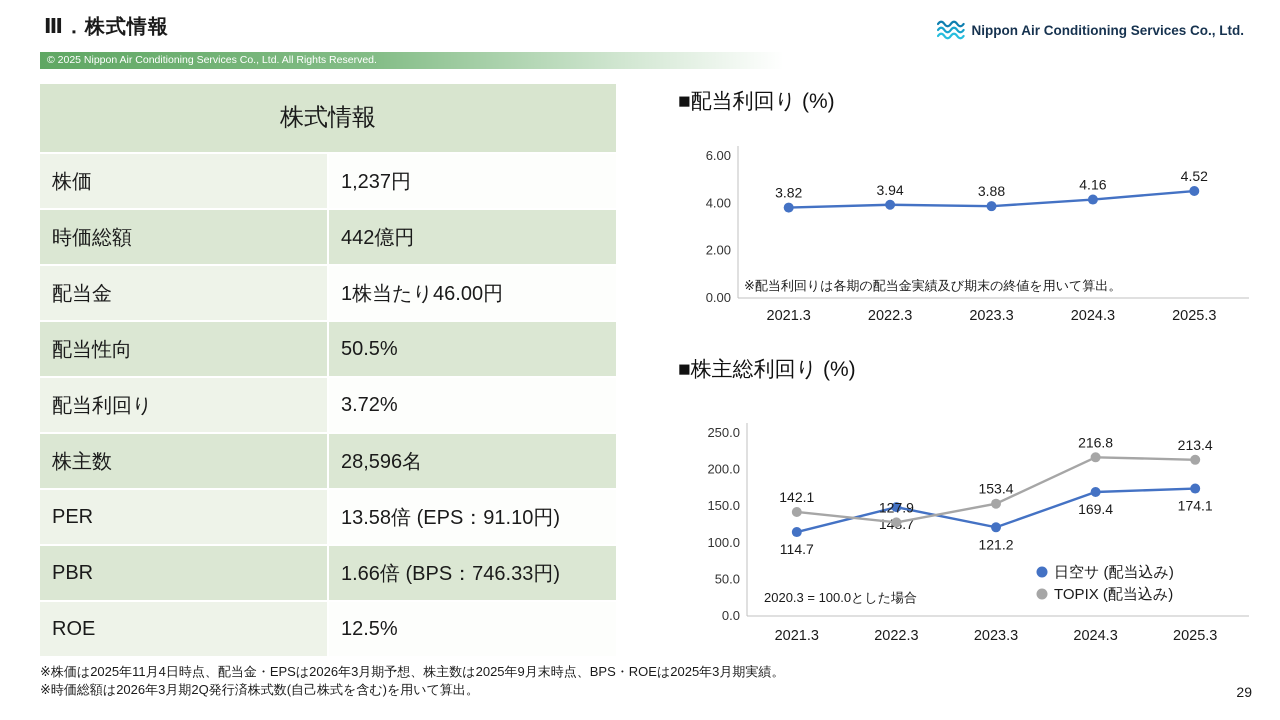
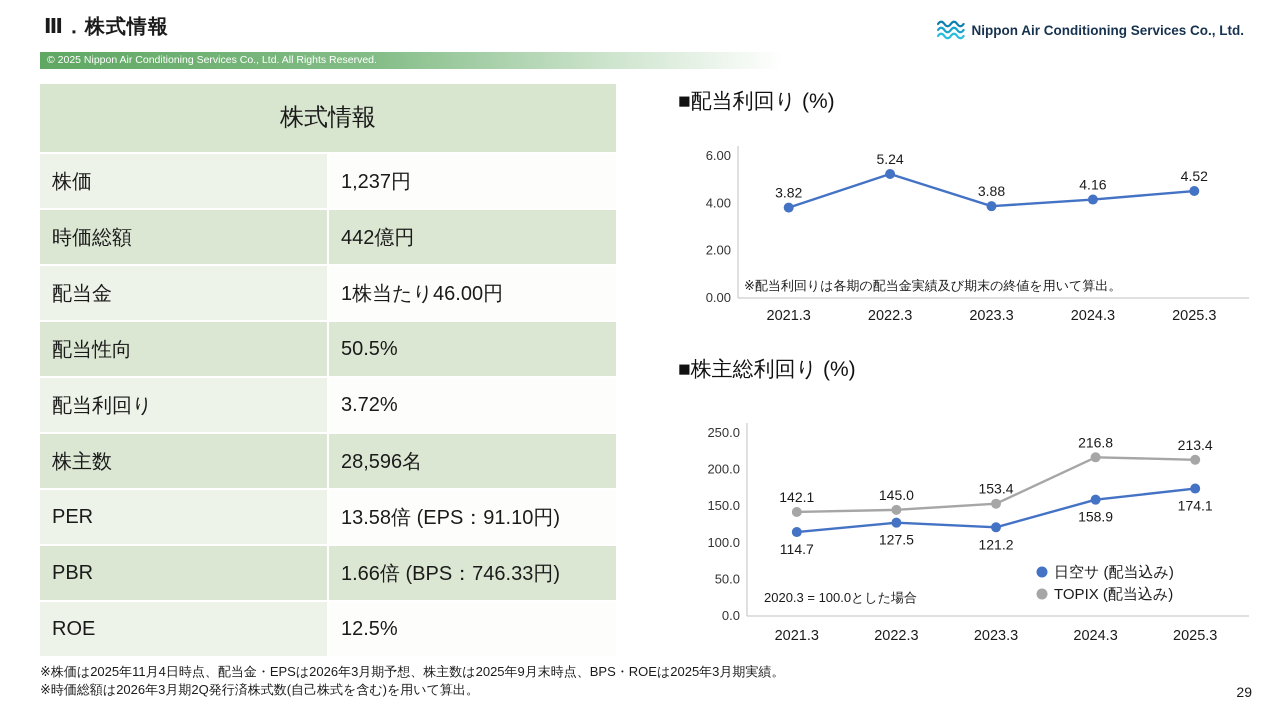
■配当利回り (%)/2022.3: 3.94 -> 5.24
■株主総利回り (%)/日空サ (配当込み)/2022.3: 148.7 -> 127.5
■株主総利回り (%)/TOPIX (配当込み)/2022.3: 127.9 -> 145.0
■株主総利回り (%)/日空サ (配当込み)/2024.3: 169.4 -> 158.9
